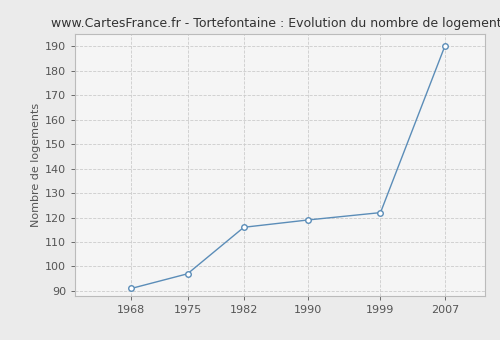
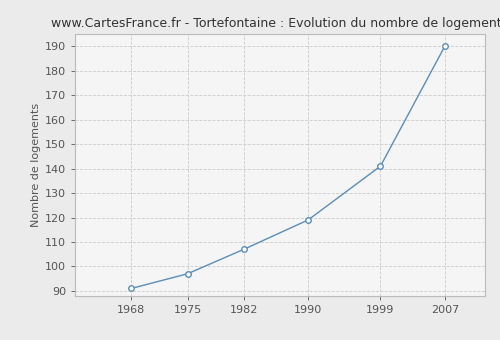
1982: 116 -> 107
1999: 122 -> 141
